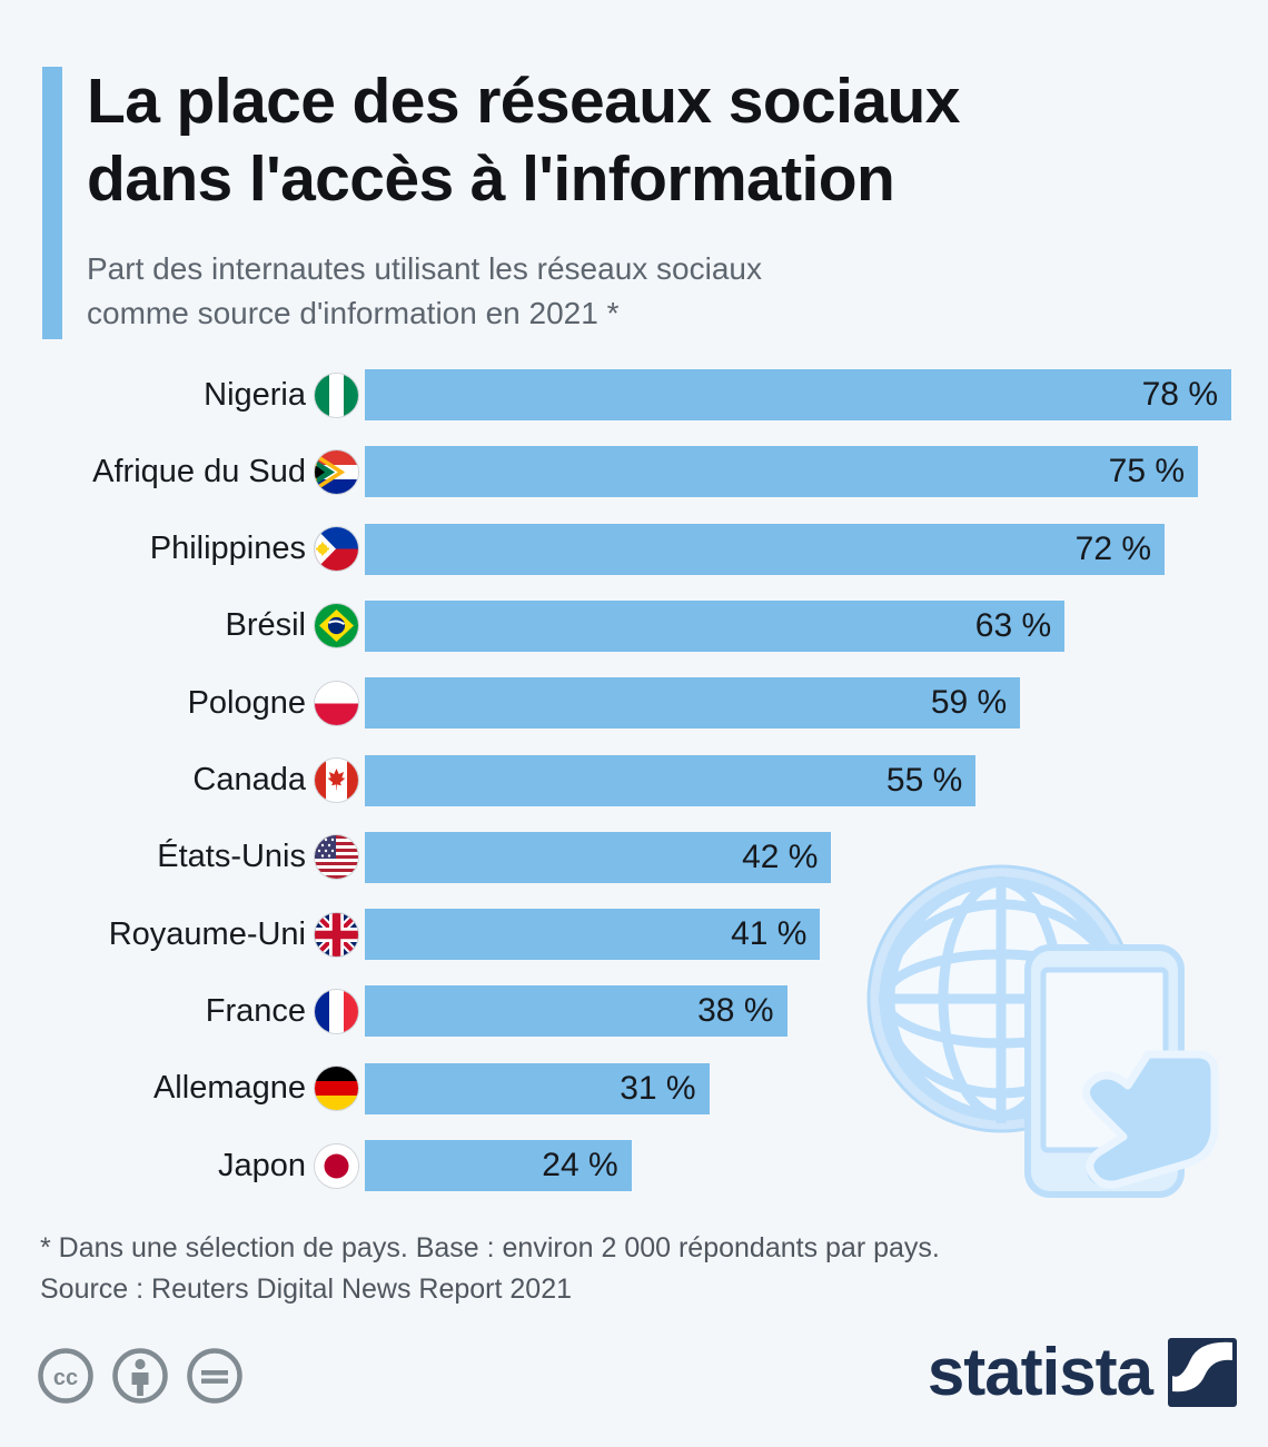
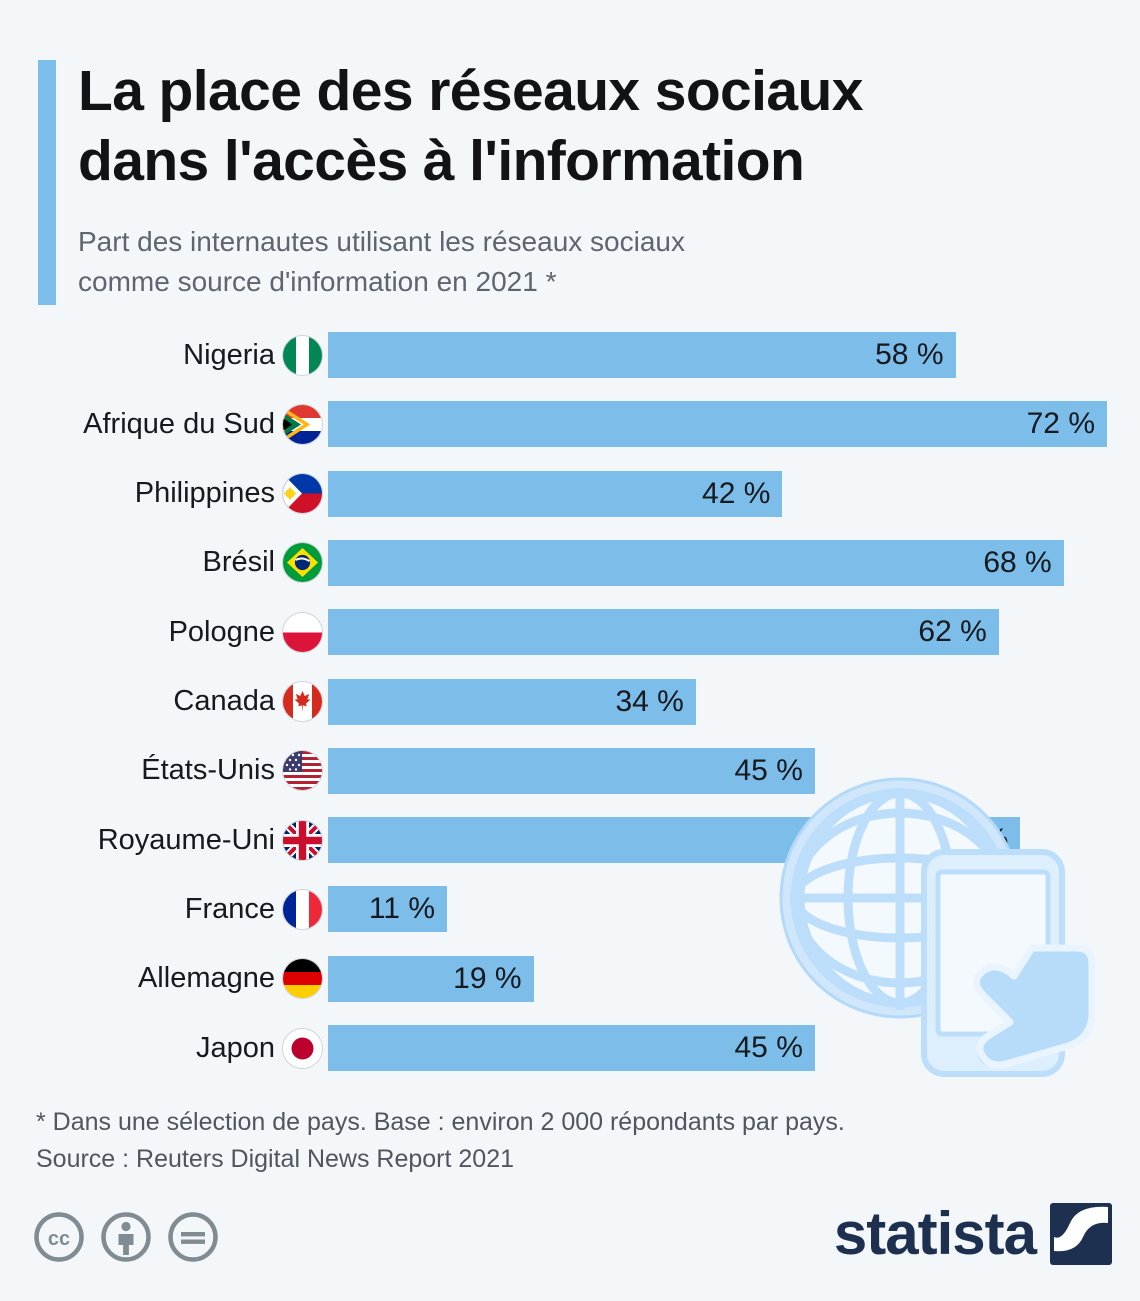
Nigeria: 78 -> 58
Afrique du Sud: 75 -> 72
Philippines: 72 -> 42
Brésil: 63 -> 68
Pologne: 59 -> 62
Canada: 55 -> 34
États-Unis: 42 -> 45
Royaume-Uni: 41 -> 64
France: 38 -> 11
Allemagne: 31 -> 19
Japon: 24 -> 45
